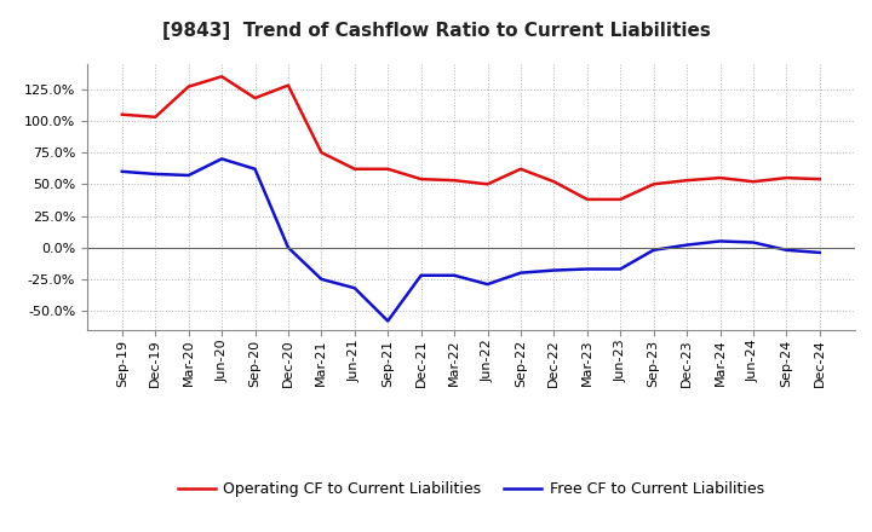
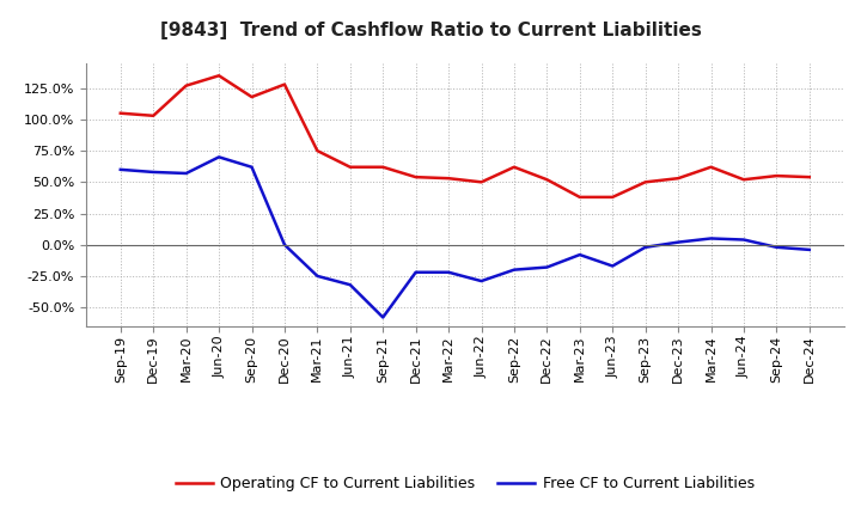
Free CF to Current Liabilities/Mar-23: -17% -> -8%
Operating CF to Current Liabilities/Mar-24: 55% -> 62%
